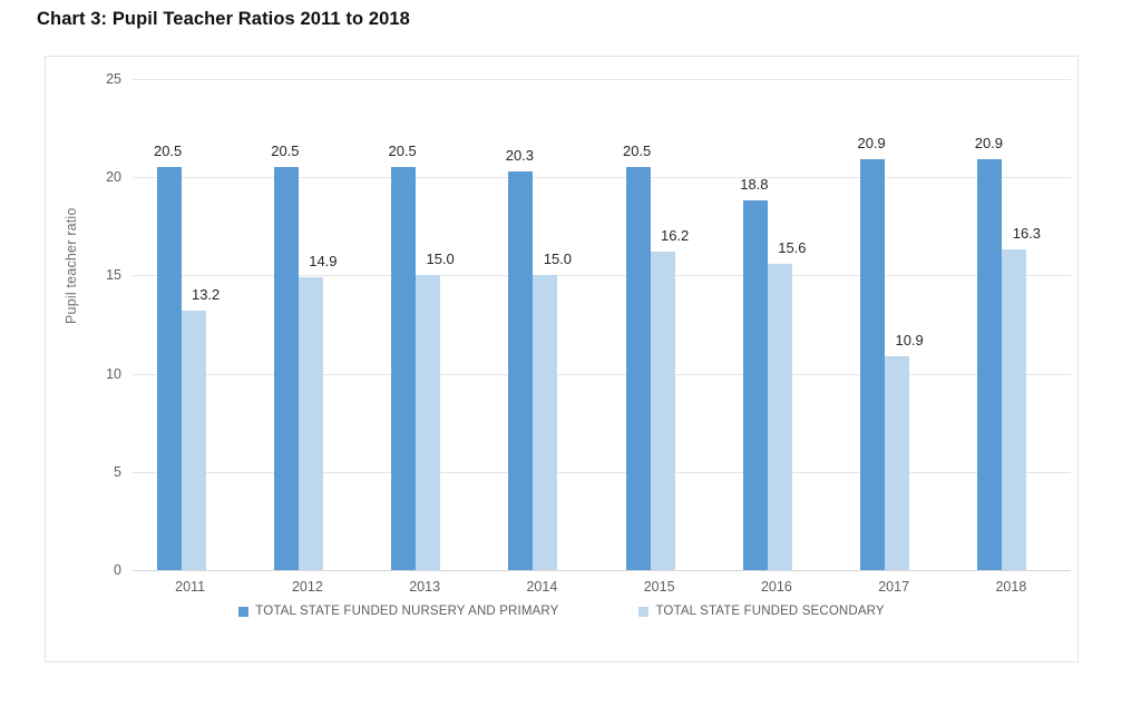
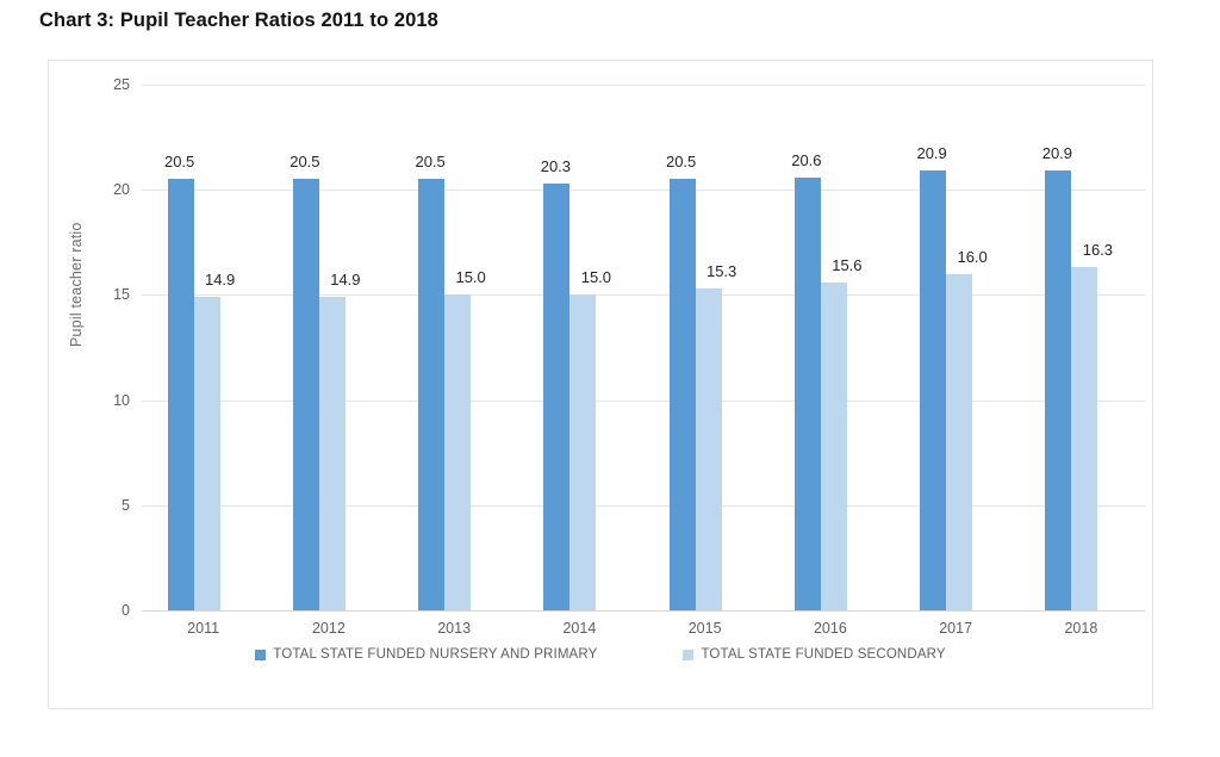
TOTAL STATE FUNDED SECONDARY/2011: 13.2 -> 14.9
TOTAL STATE FUNDED SECONDARY/2015: 16.2 -> 15.3
TOTAL STATE FUNDED NURSERY AND PRIMARY/2016: 18.8 -> 20.6
TOTAL STATE FUNDED SECONDARY/2017: 10.9 -> 16.0
